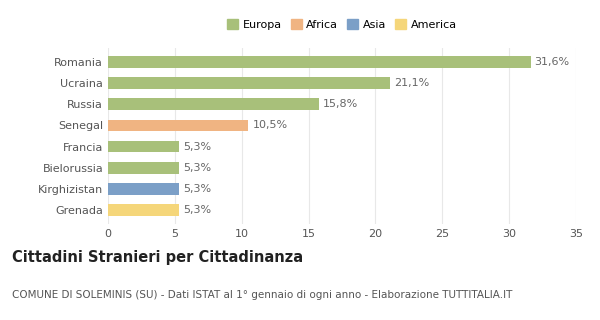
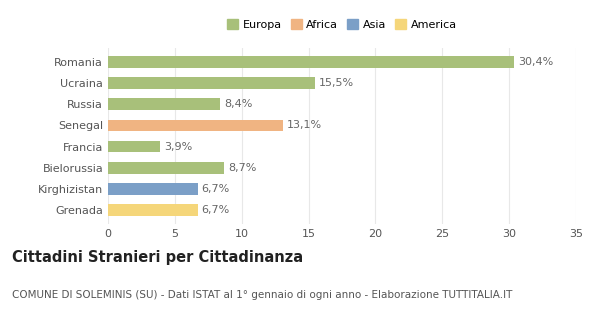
Romania: 31,6% -> 30,4%
Ucraina: 21,1% -> 15,5%
Russia: 15,8% -> 8,4%
Senegal: 10,5% -> 13,1%
Francia: 5,3% -> 3,9%
Bielorussia: 5,3% -> 8,7%
Kirghizistan: 5,3% -> 6,7%
Grenada: 5,3% -> 6,7%
